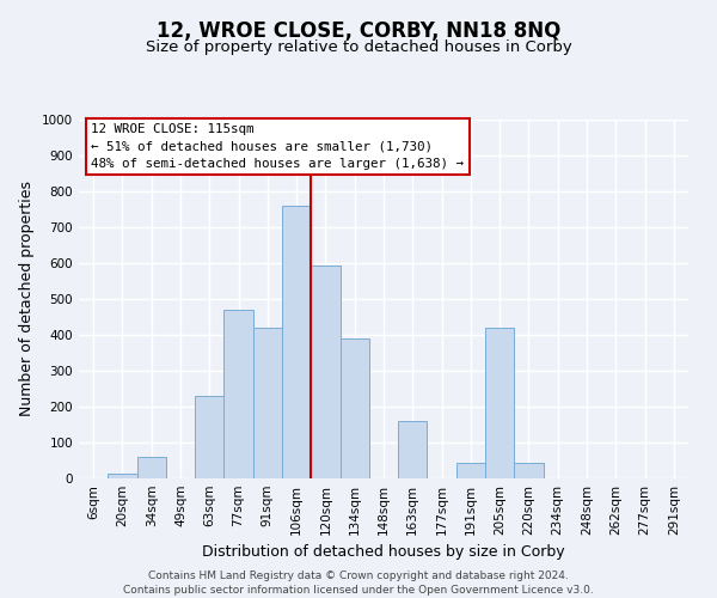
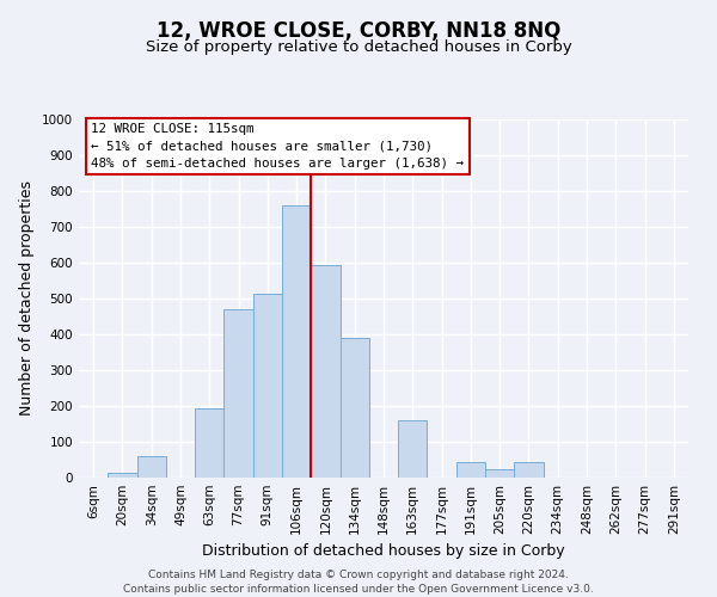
63sqm: 230 -> 195
91sqm: 420 -> 515
205sqm: 420 -> 25
